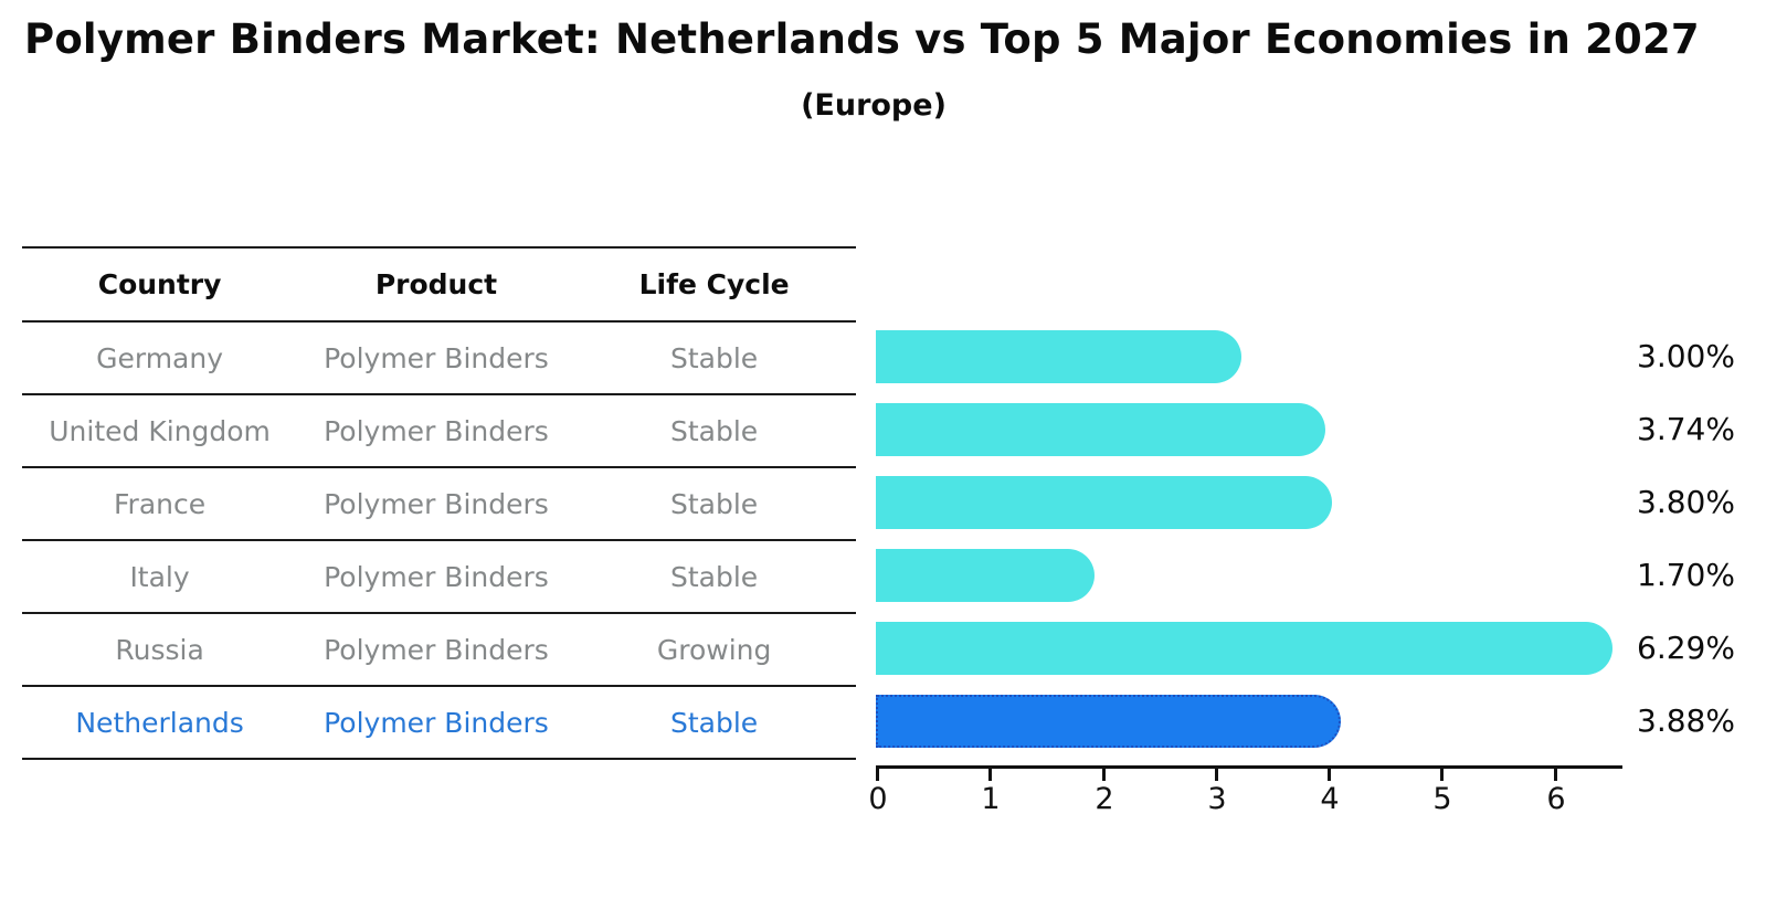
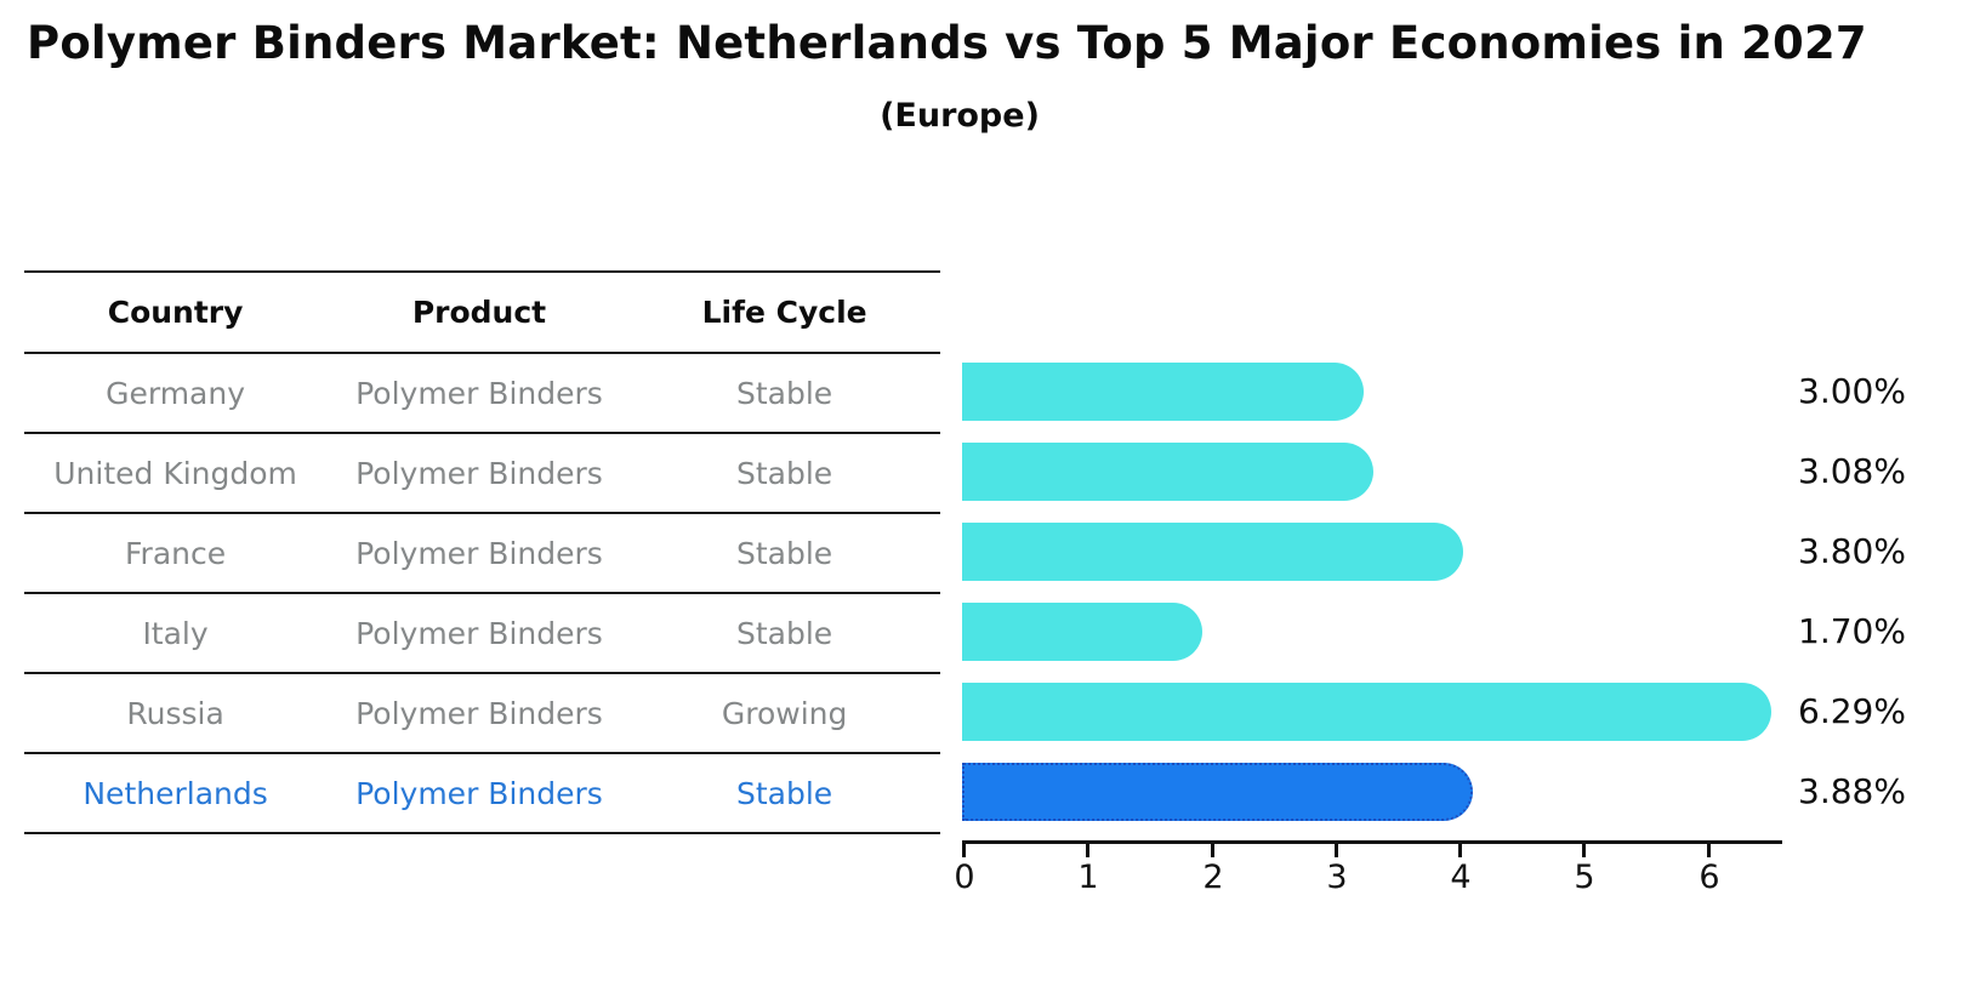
United Kingdom: 3.74% -> 3.08%
